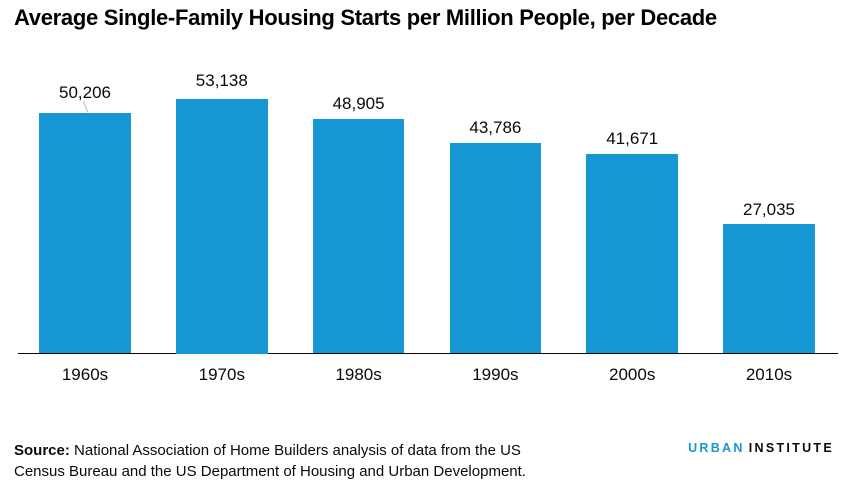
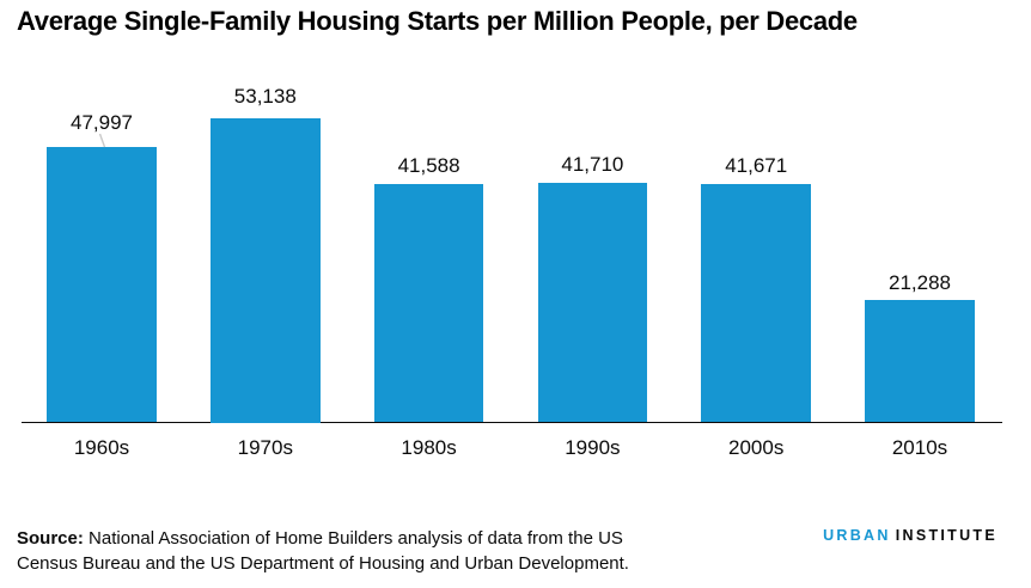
1960s: 50,206 -> 47,997
1980s: 48,905 -> 41,588
1990s: 43,786 -> 41,710
2010s: 27,035 -> 21,288
